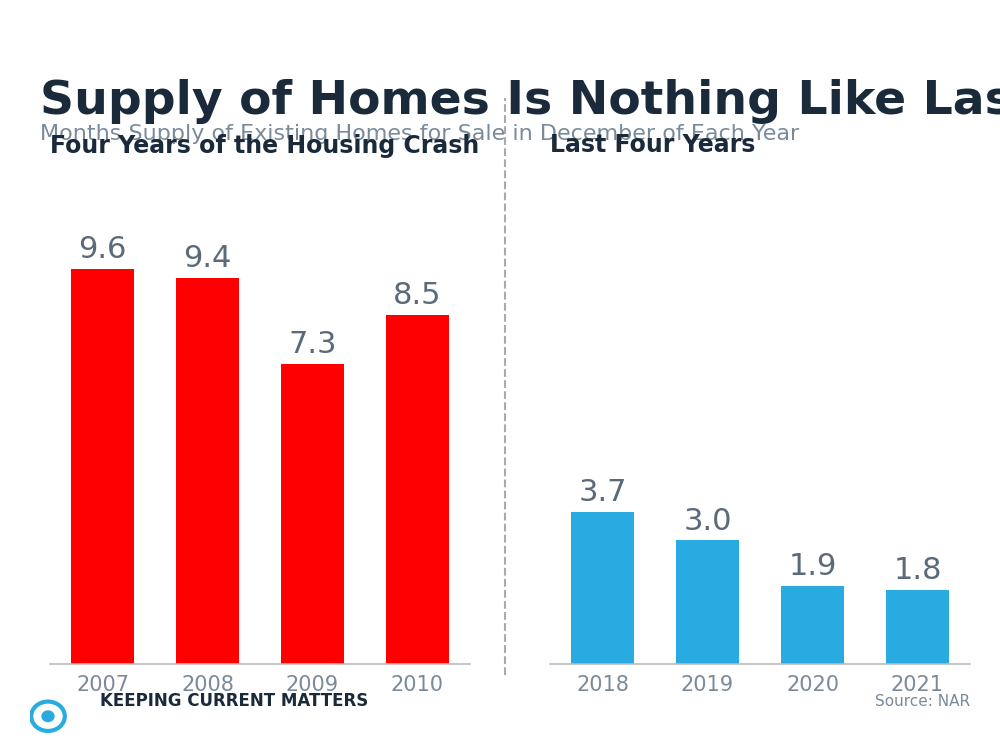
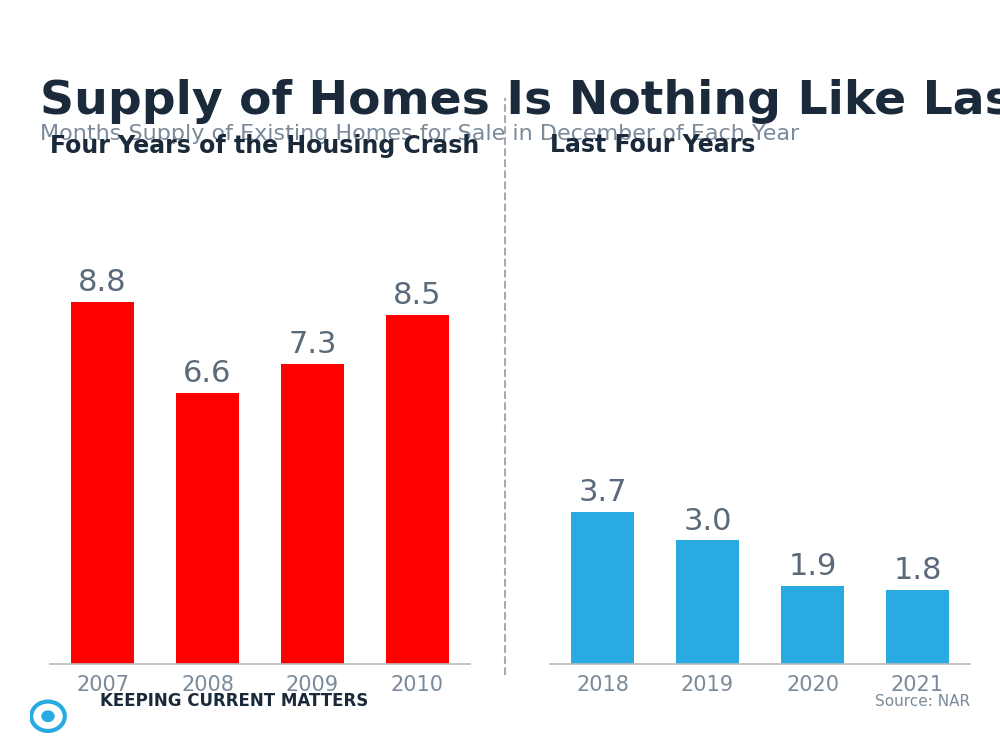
2007: 9.6 -> 8.8
2008: 9.4 -> 6.6
